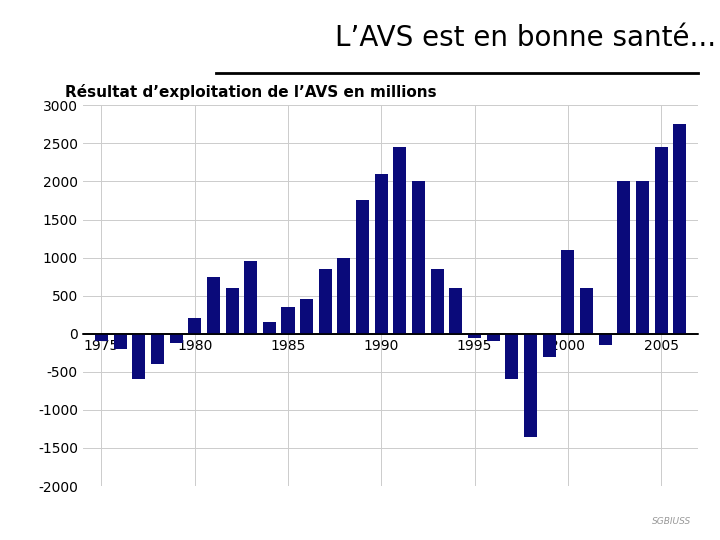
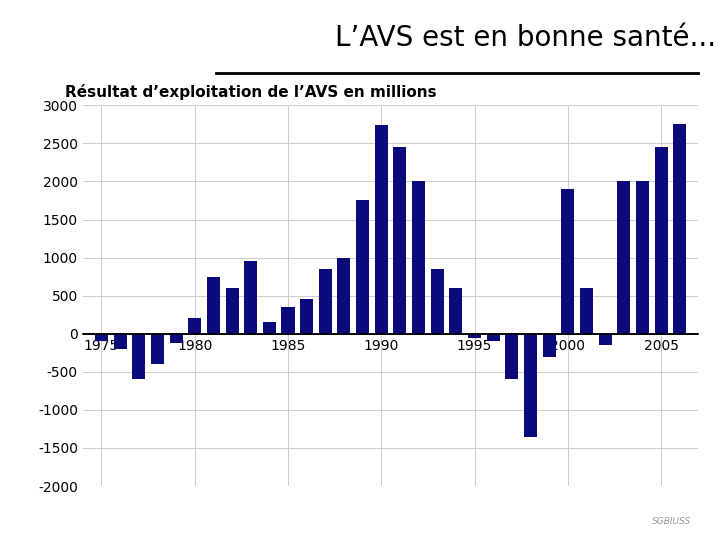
1990: 2100 -> 2740
2000: 1100 -> 1900
